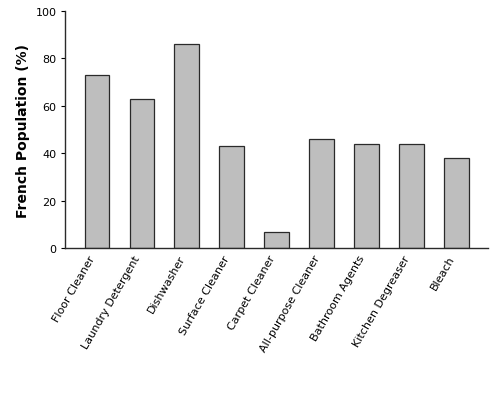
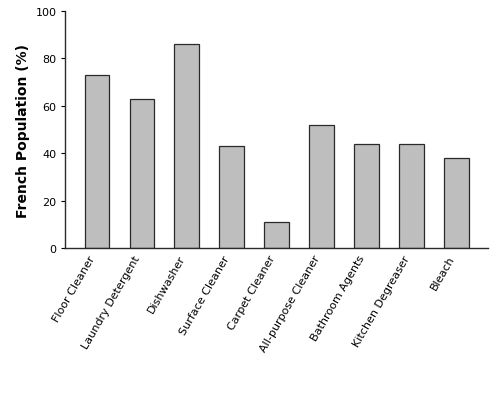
Carpet Cleaner: 7 -> 11
All-purpose Cleaner: 46 -> 52
